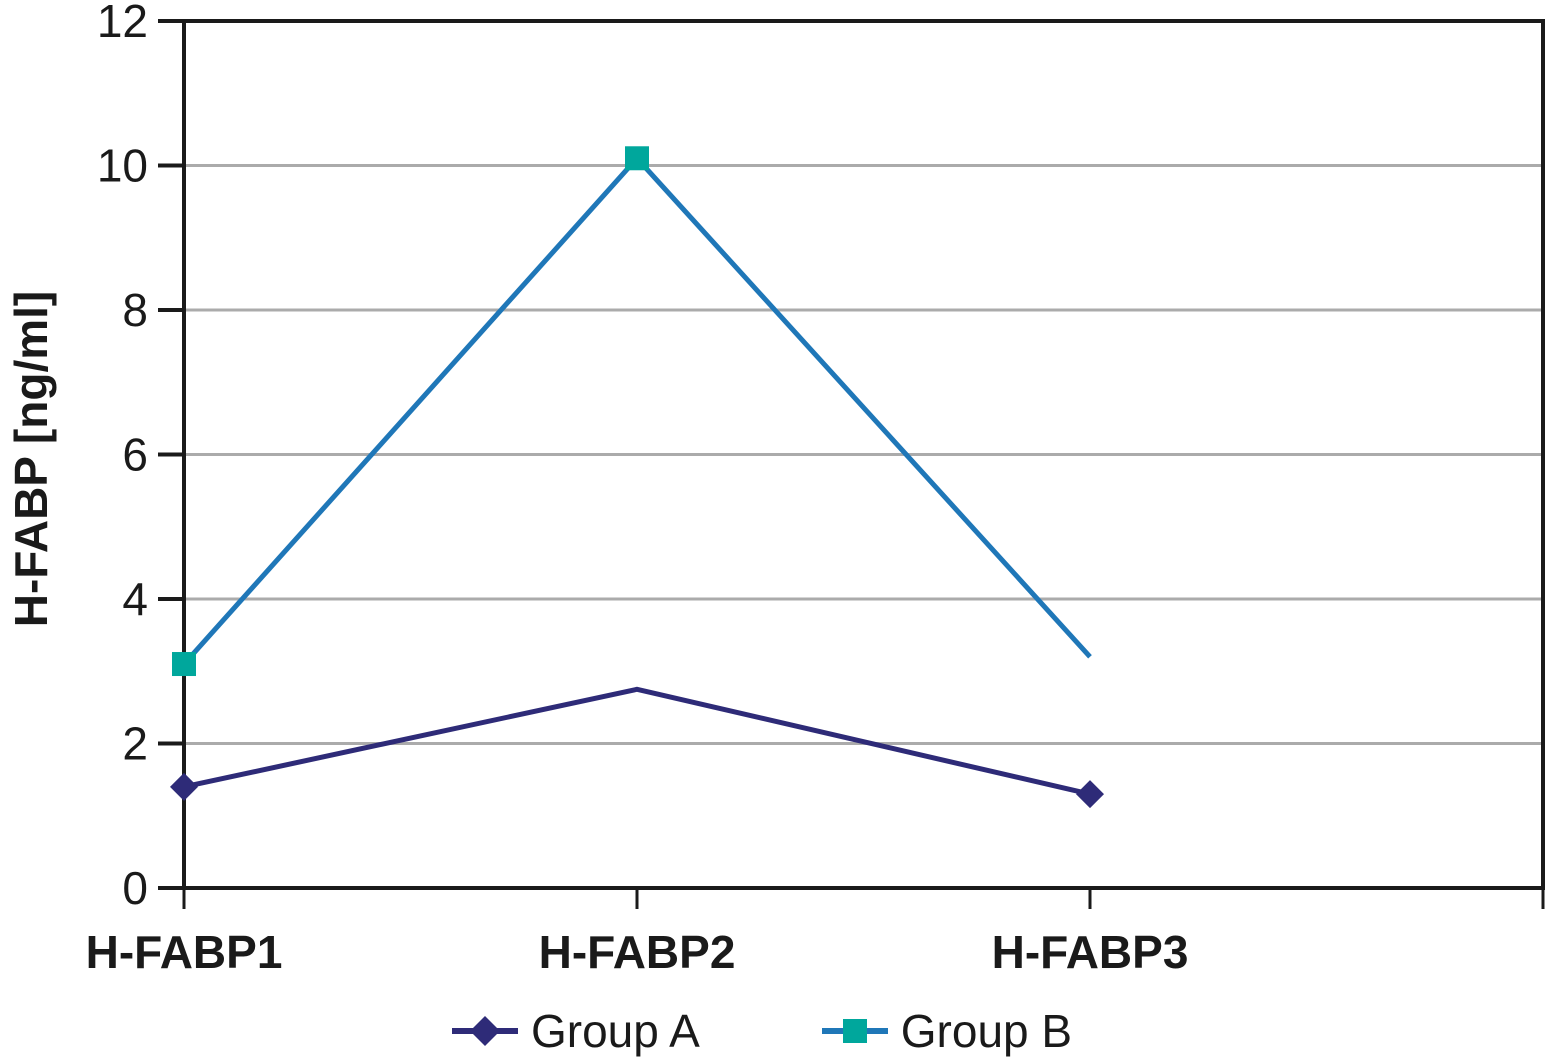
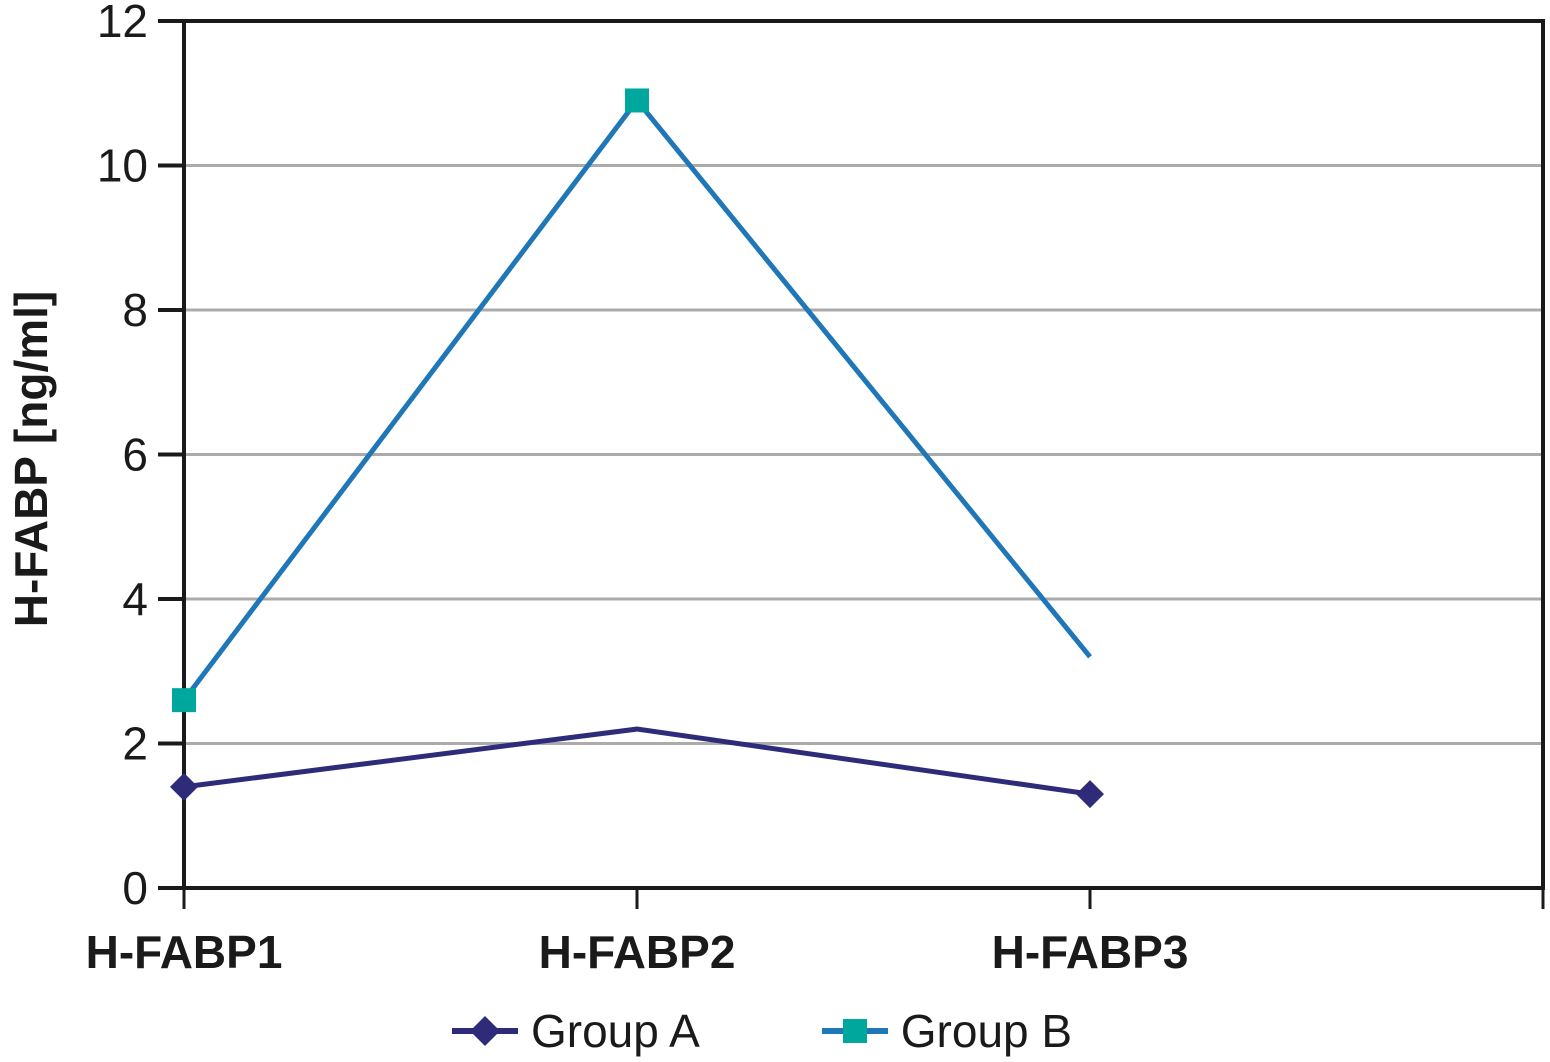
Group B/H-FABP1: 3.1 -> 2.6
Group A/H-FABP2: 2.8 -> 2.2
Group B/H-FABP2: 10.1 -> 10.9
